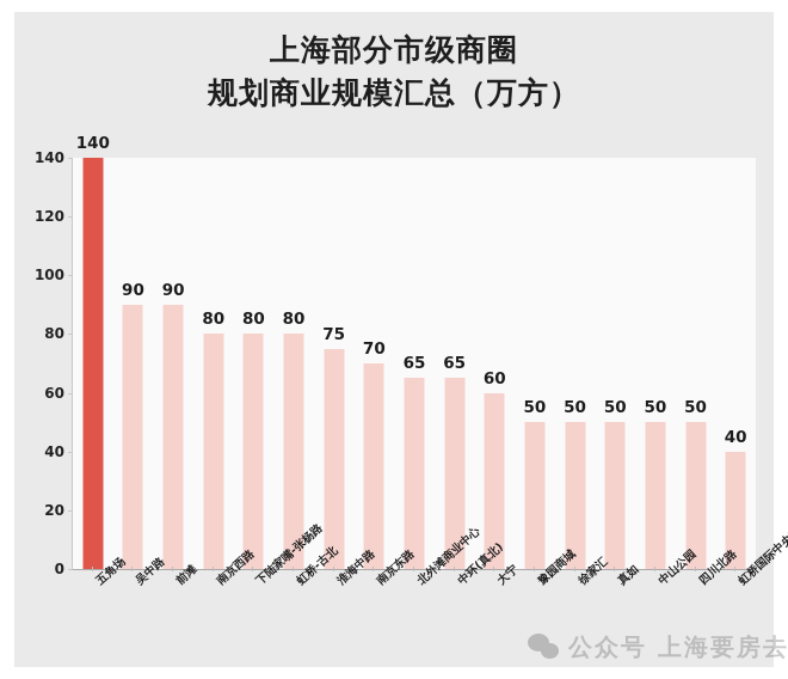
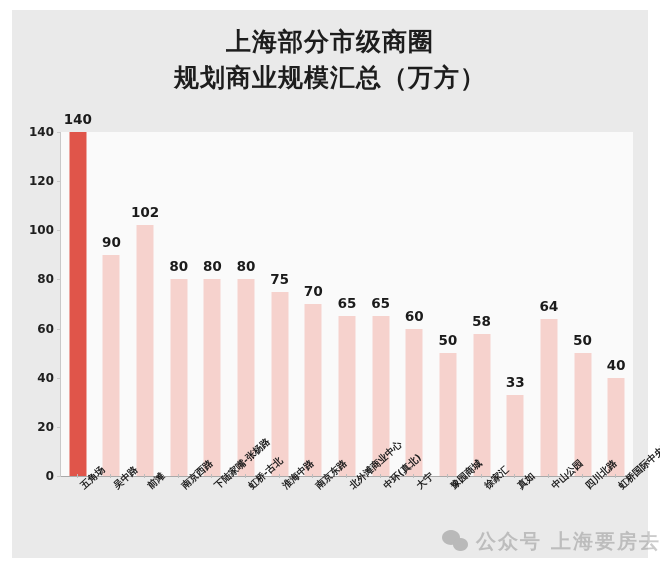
前滩: 90 -> 102
徐家汇: 50 -> 58
真如: 50 -> 33
中山公园: 50 -> 64
